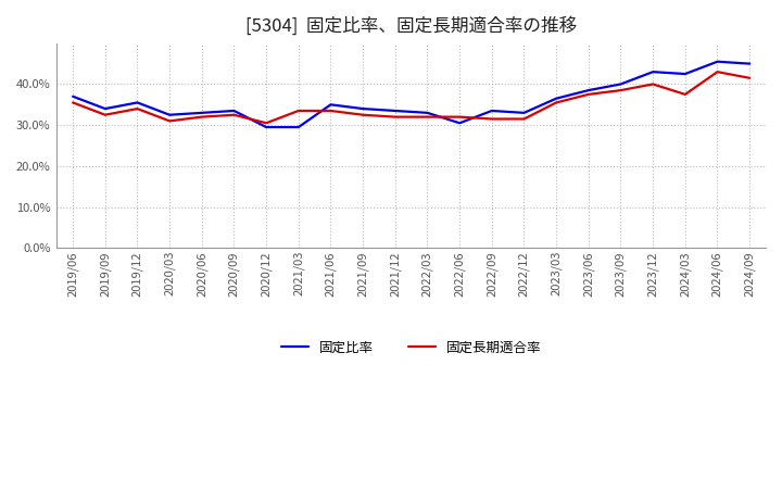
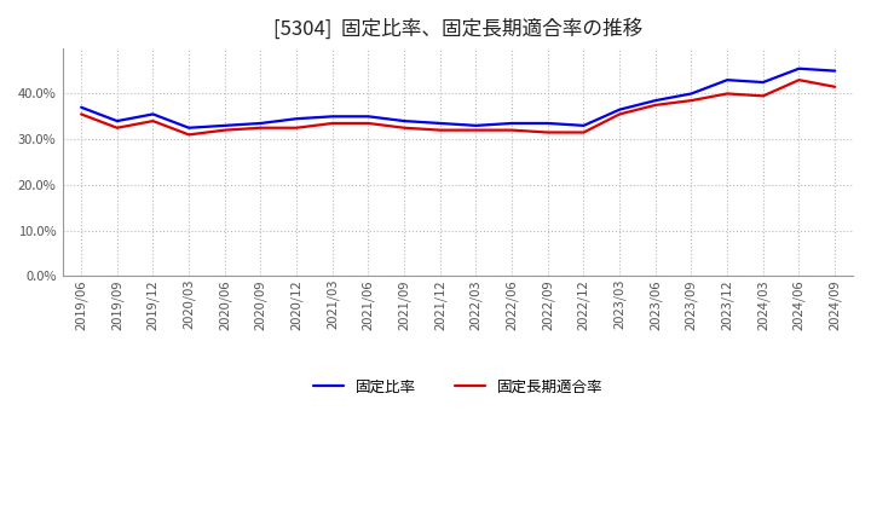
固定比率/2020/12: 29.5% -> 34.5%
固定長期適合率/2020/12: 30.5% -> 32.5%
固定比率/2021/03: 29.5% -> 35.0%
固定比率/2022/06: 30.5% -> 33.5%
固定長期適合率/2024/03: 37.5% -> 39.5%
